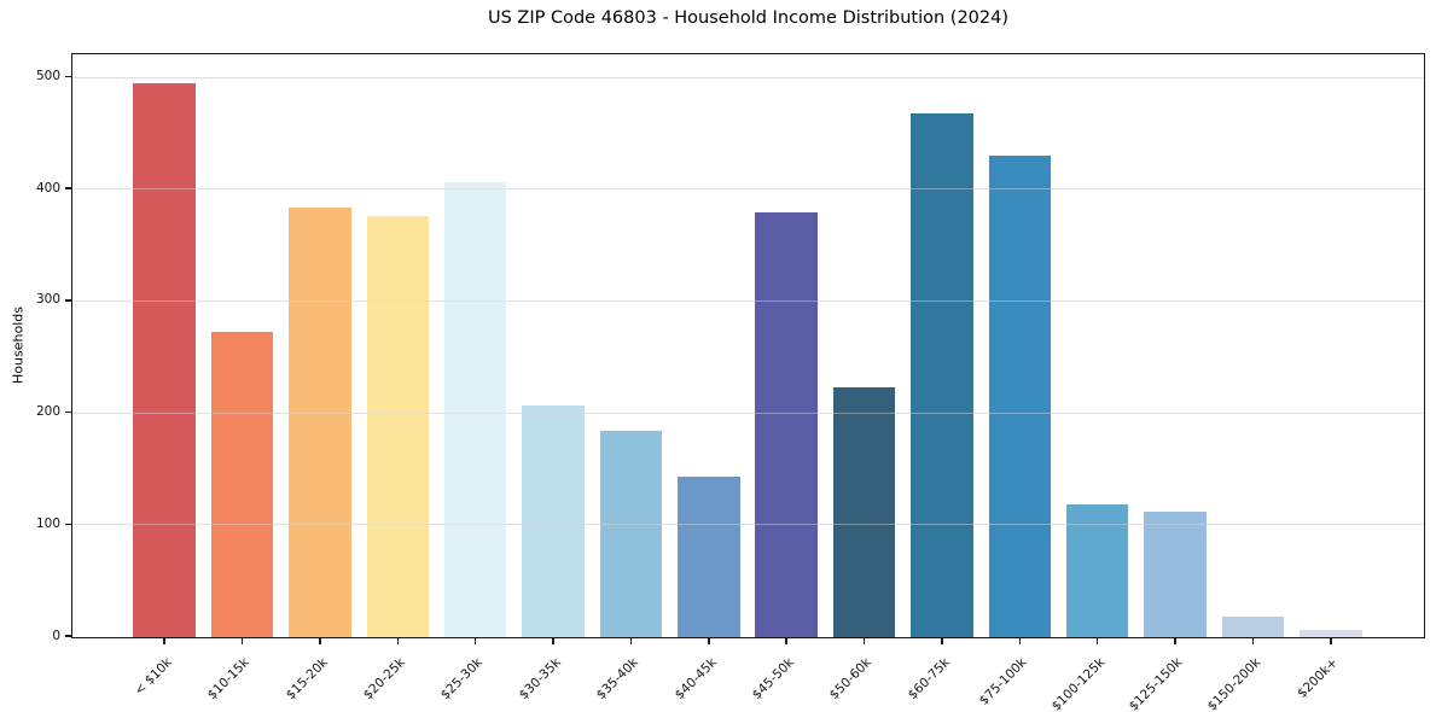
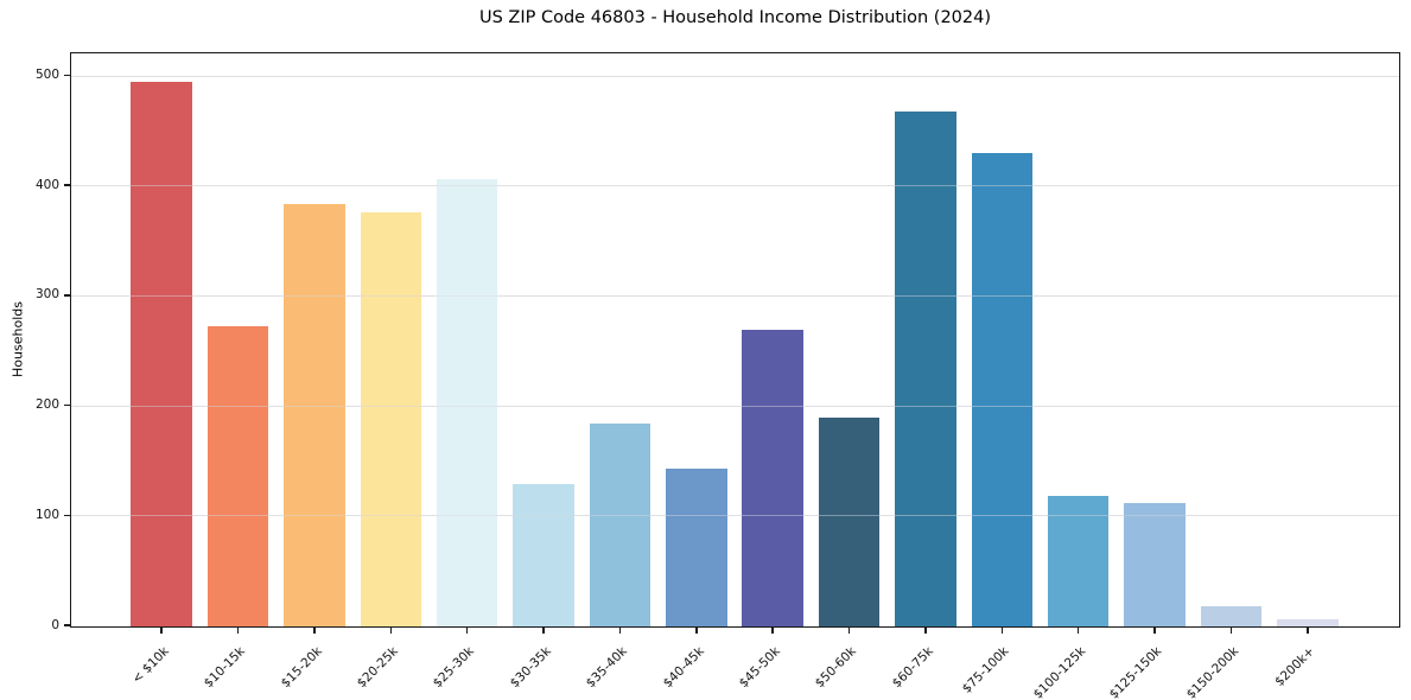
$30-35k: 210 -> 130
$45-50k: 380 -> 270
$50-60k: 220 -> 190
